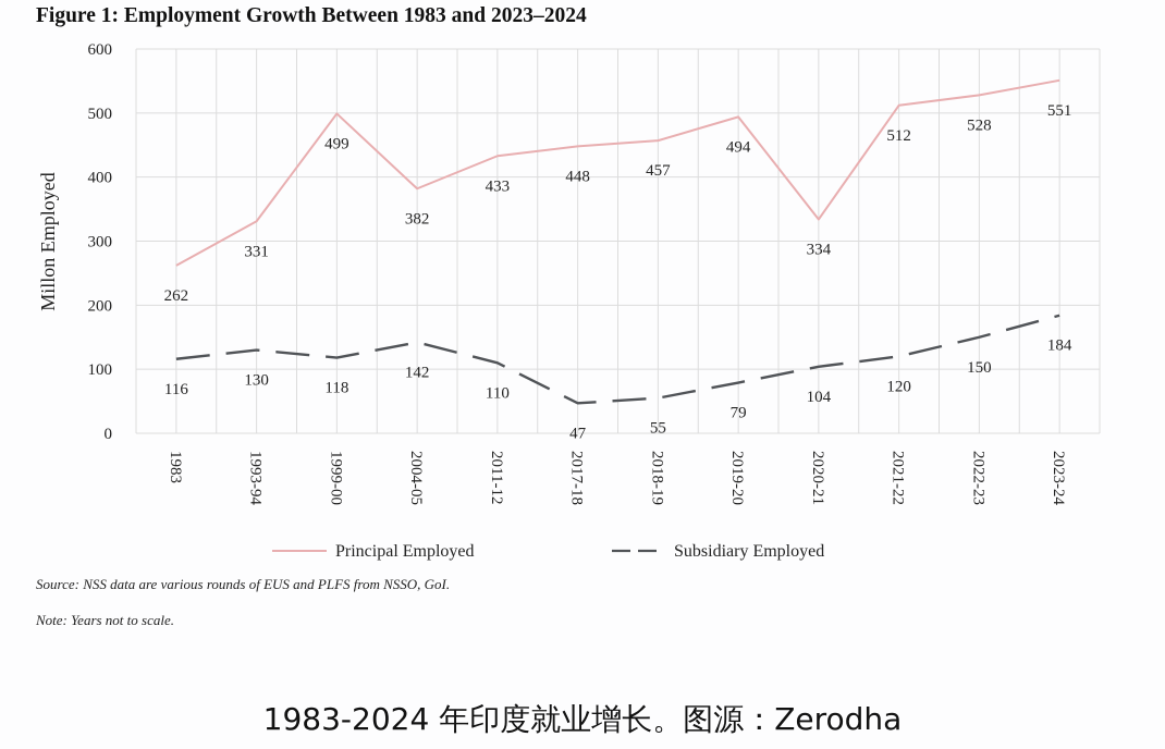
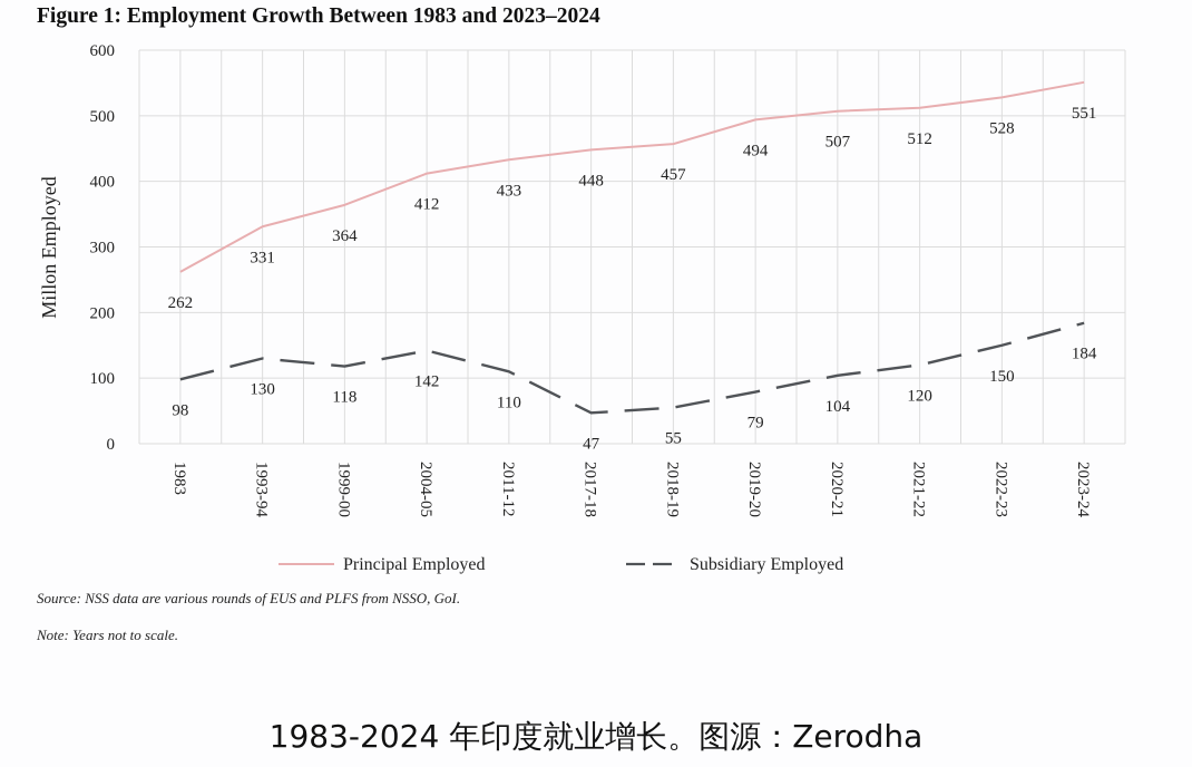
Subsidiary Employed/1983: 116 -> 98
Principal Employed/1999-00: 499 -> 364
Principal Employed/2004-05: 382 -> 412
Principal Employed/2020-21: 334 -> 507
